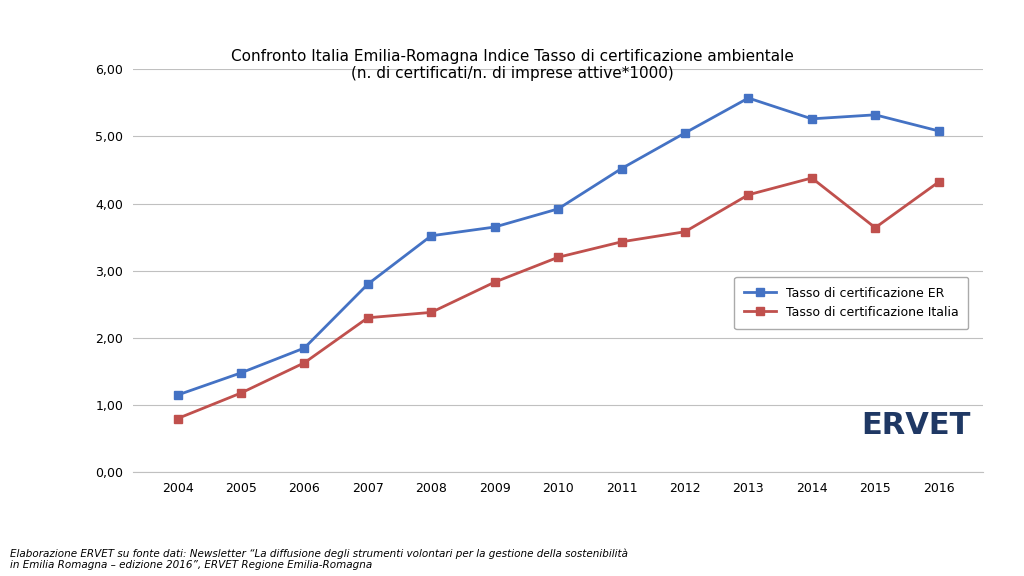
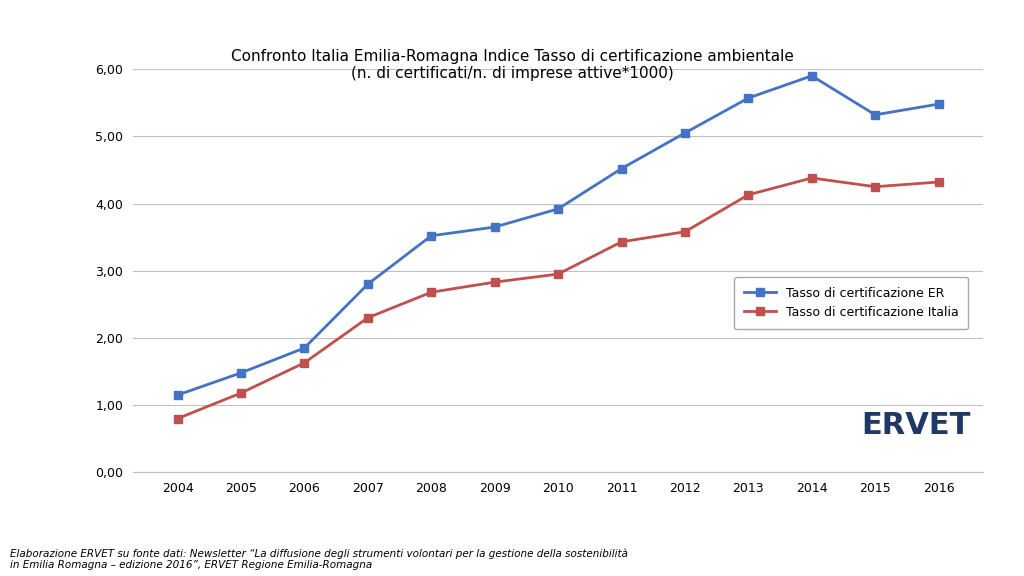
Tasso di certificazione Italia/2008: 2,38 -> 2,68
Tasso di certificazione Italia/2010: 3,20 -> 2,95
Tasso di certificazione ER/2014: 5,26 -> 5,90
Tasso di certificazione Italia/2015: 3,64 -> 4,25
Tasso di certificazione ER/2016: 5,08 -> 5,48
